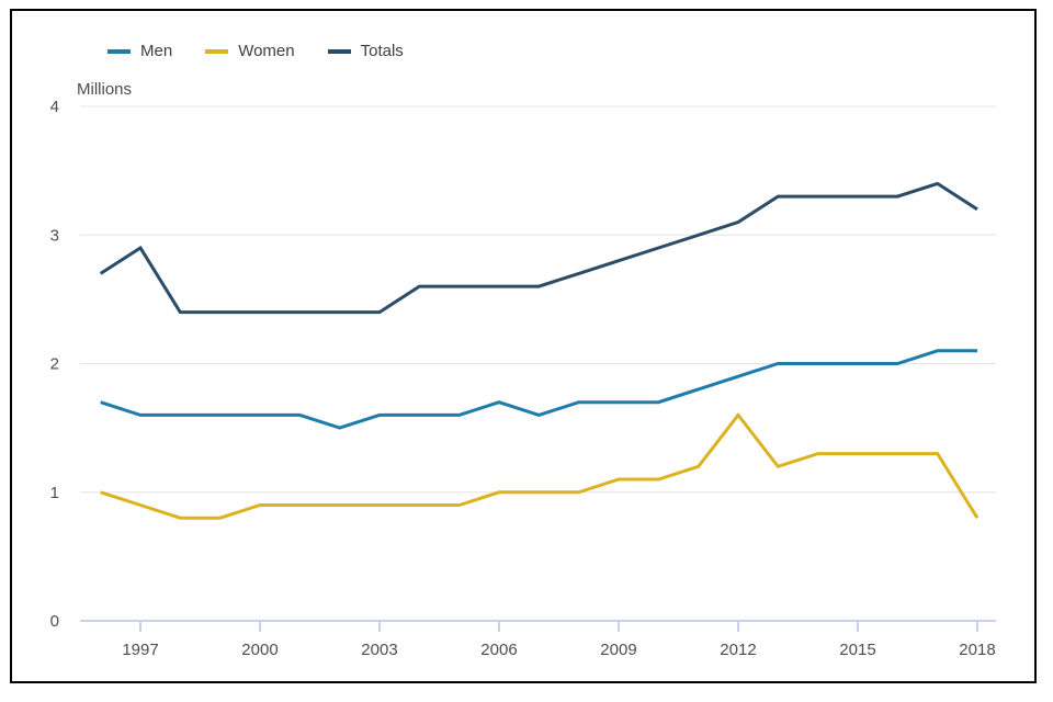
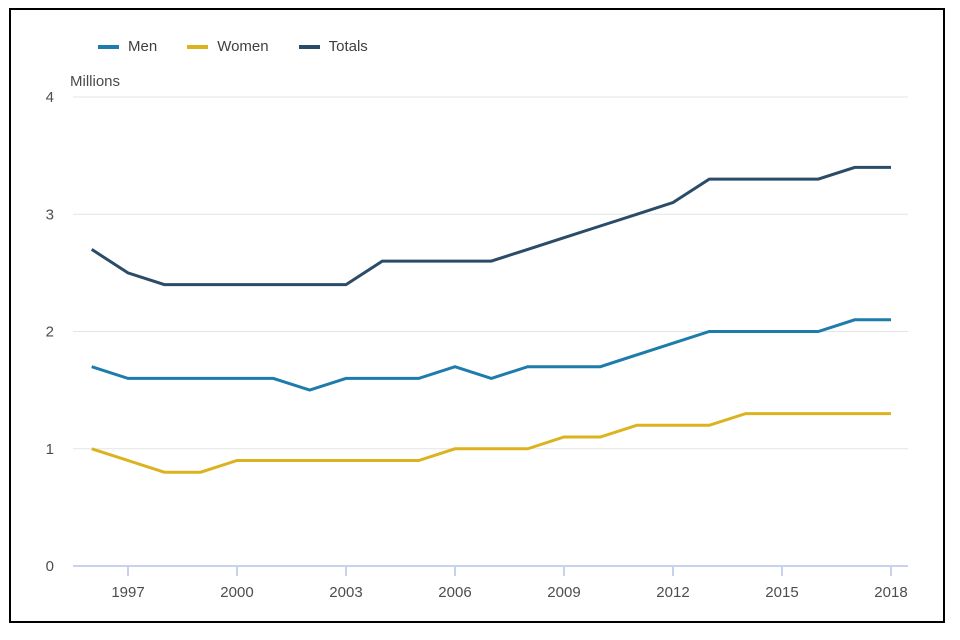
Totals/1997: 2.9 -> 2.5
Women/2012: 1.6 -> 1.2
Women/2018: 0.8 -> 1.3
Totals/2018: 3.2 -> 3.4
